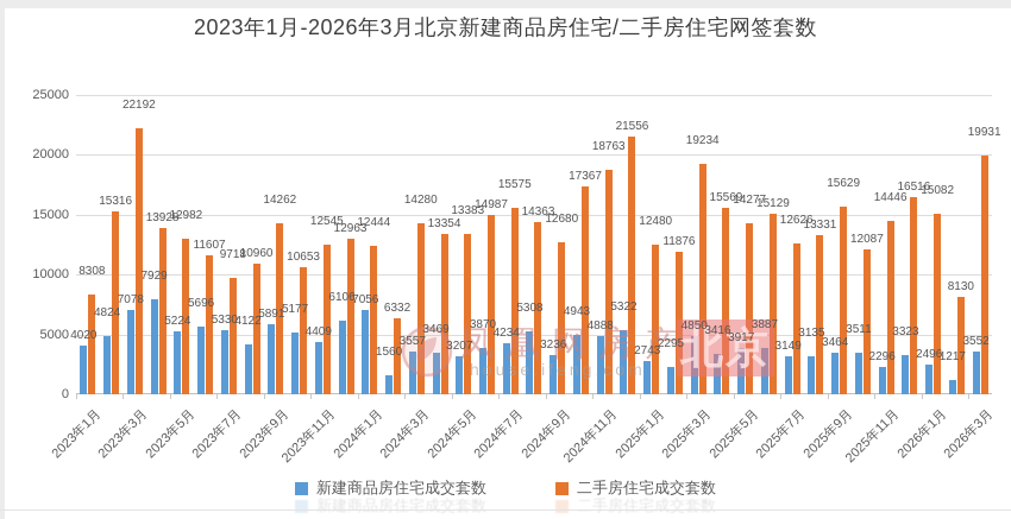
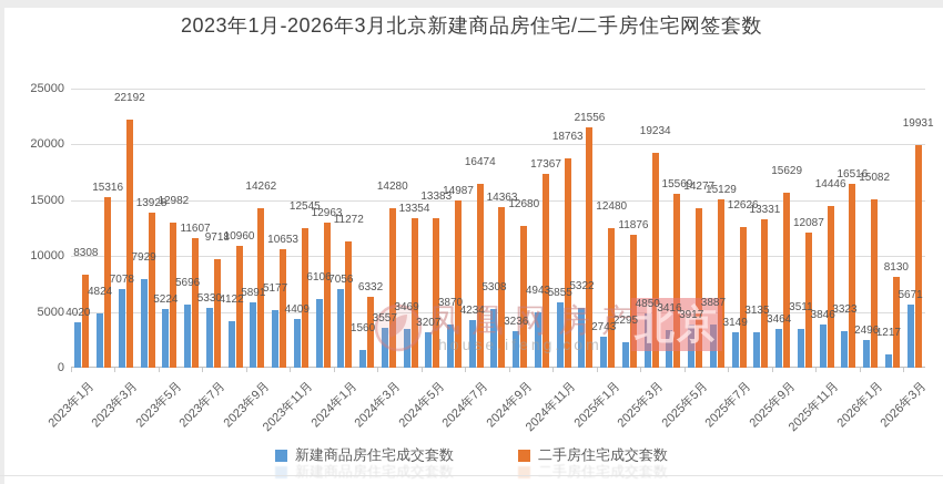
二手房住宅成交套数/2024年1月: 12444 -> 11272
二手房住宅成交套数/2024年7月: 15575 -> 16474
新建商品房住宅成交套数/2024年11月: 4888 -> 5855
新建商品房住宅成交套数/2025年11月: 2296 -> 3846
新建商品房住宅成交套数/2026年3月: 3552 -> 5671
